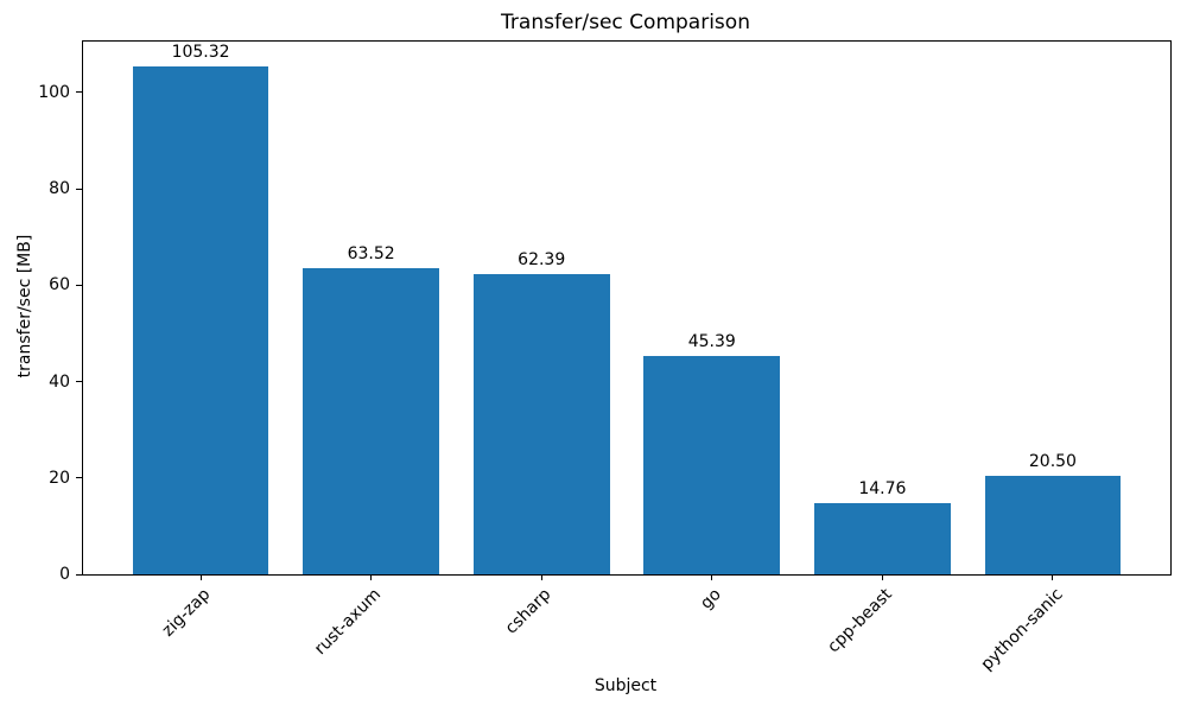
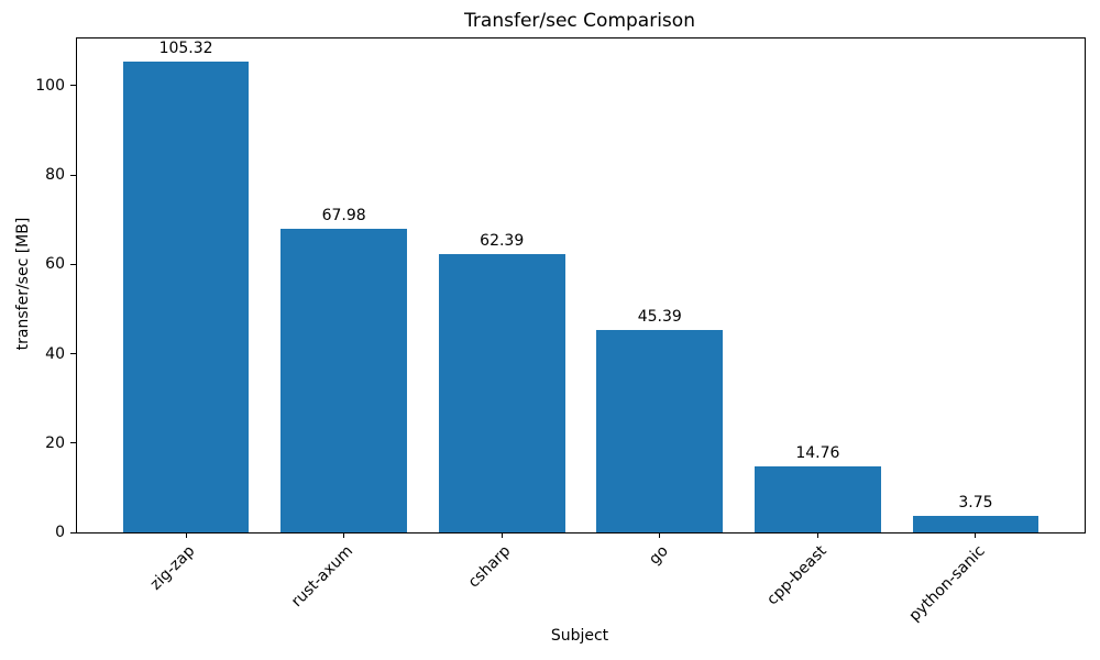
rust-axum: 63.52 -> 67.98
python-sanic: 20.50 -> 3.75
